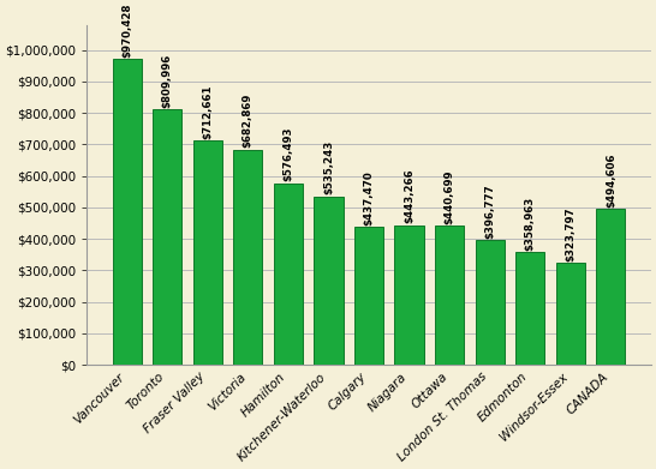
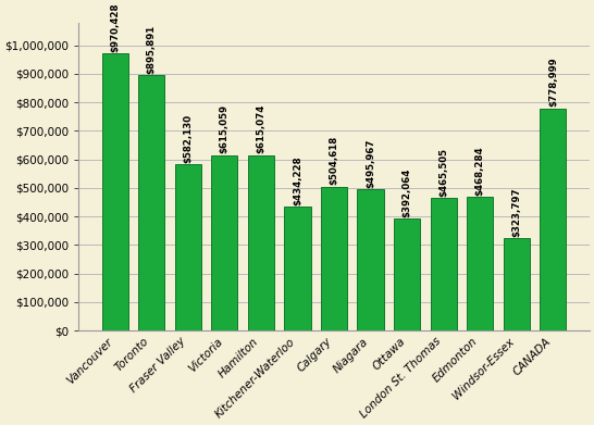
Toronto: $809,996 -> $895,891
Fraser Valley: $712,661 -> $582,130
Victoria: $682,869 -> $615,059
Hamilton: $576,493 -> $615,074
Kitchener-Waterloo: $535,243 -> $434,228
Calgary: $437,470 -> $504,618
Niagara: $443,266 -> $495,967
Ottawa: $440,699 -> $392,064
London St. Thomas: $396,777 -> $465,505
Edmonton: $358,963 -> $468,284
CANADA: $494,606 -> $778,999
